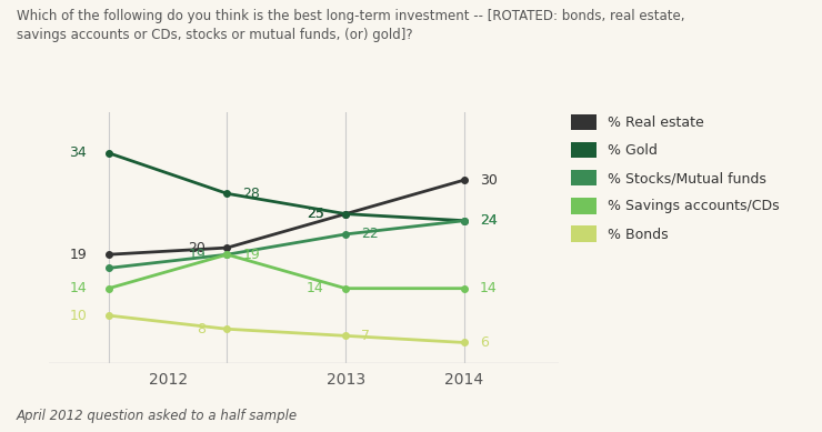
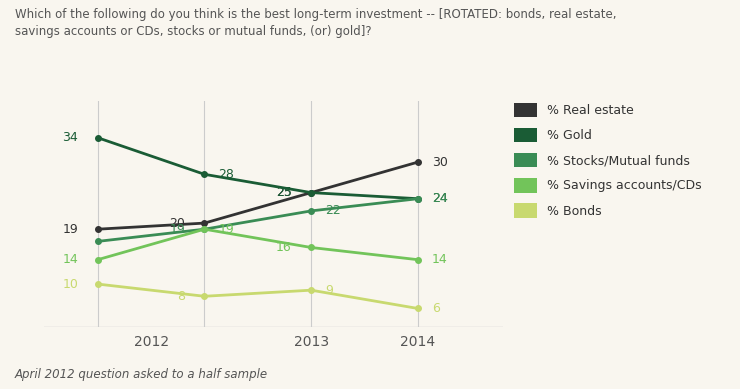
% Savings accounts/CDs/2013: 14 -> 16
% Bonds/2013: 7 -> 9
